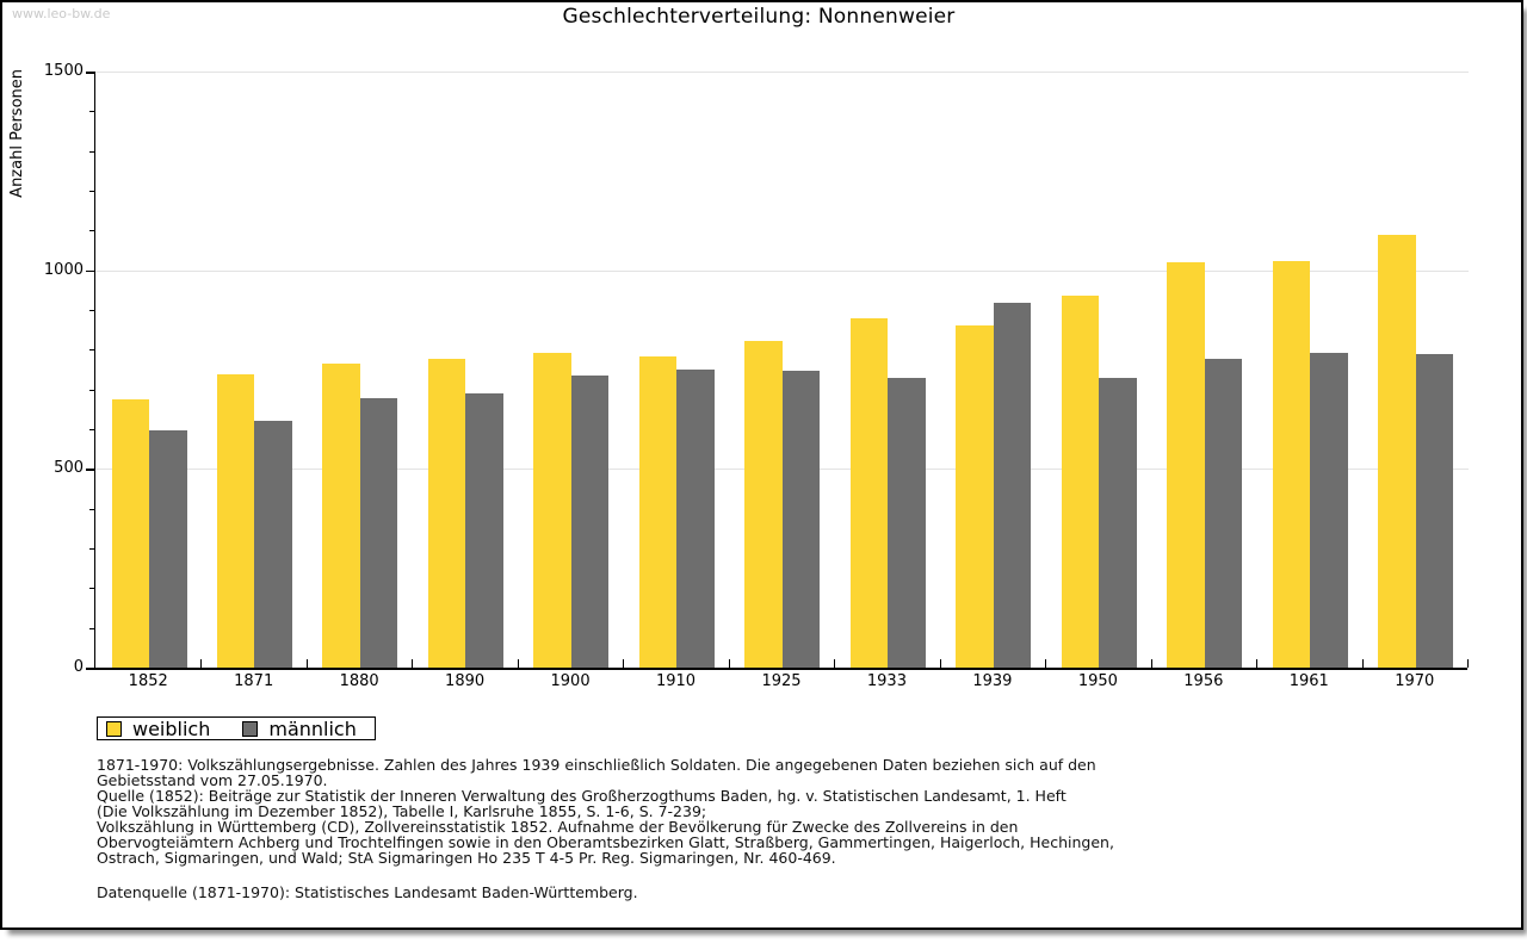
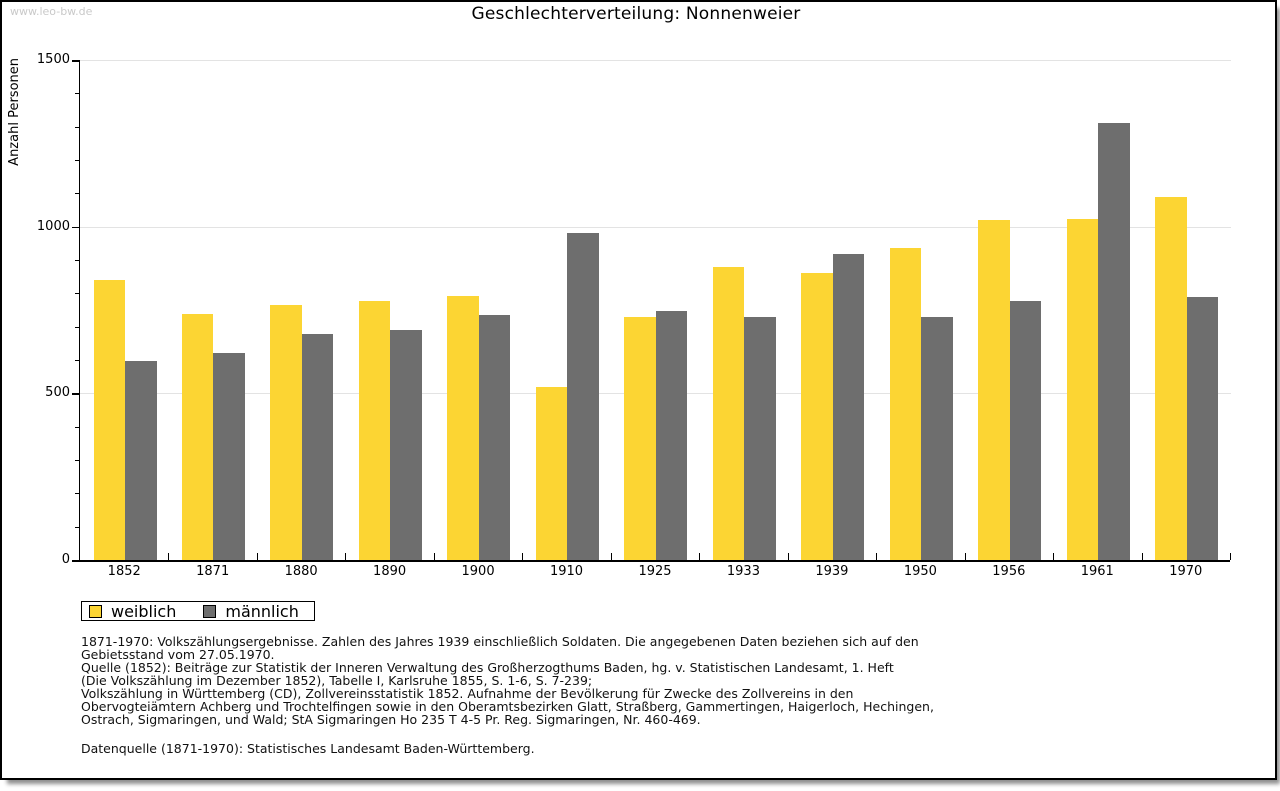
weiblich/1852: 680 -> 840
weiblich/1910: 780 -> 520
männlich/1910: 750 -> 980
weiblich/1925: 820 -> 730
männlich/1961: 790 -> 1310
